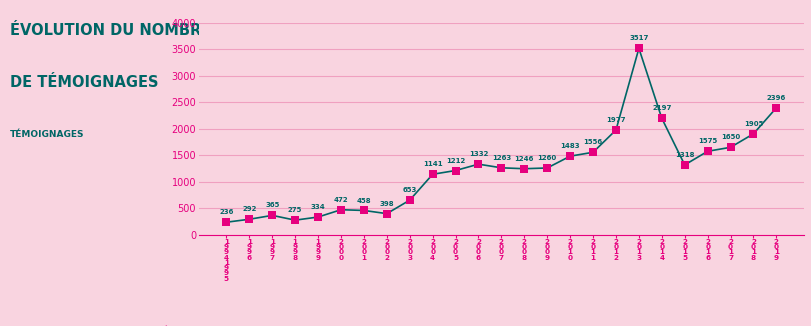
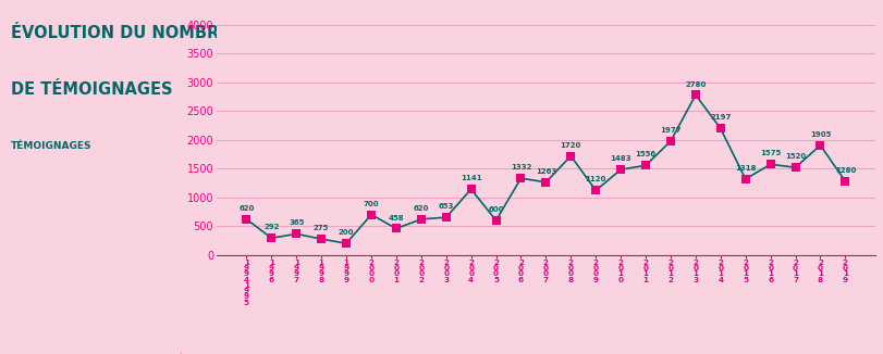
1 9 9 4 1 9 9 5: 240 -> 620
1 9 9 9: 330 -> 200
2 0 0 0: 470 -> 700
2 0 0 2: 400 -> 620
2 0 0 5: 1210 -> 600
2 0 0 8: 1250 -> 1720
2 0 0 9: 1260 -> 1120
2 0 1 3: 3520 -> 2780
2 0 1 7: 1650 -> 1520
2 0 1 9: 2400 -> 1280
